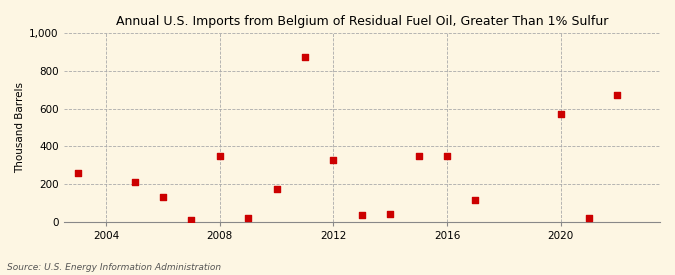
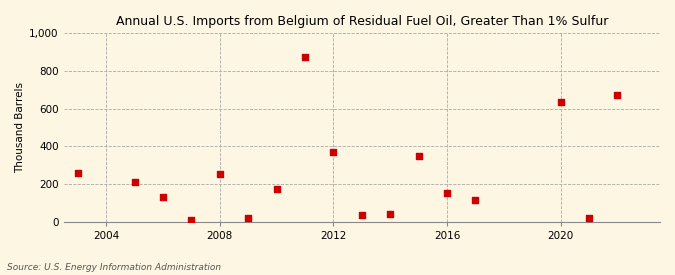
2008: 350 -> 260
2012: 330 -> 370
2016: 350 -> 150
2020: 570 -> 640
